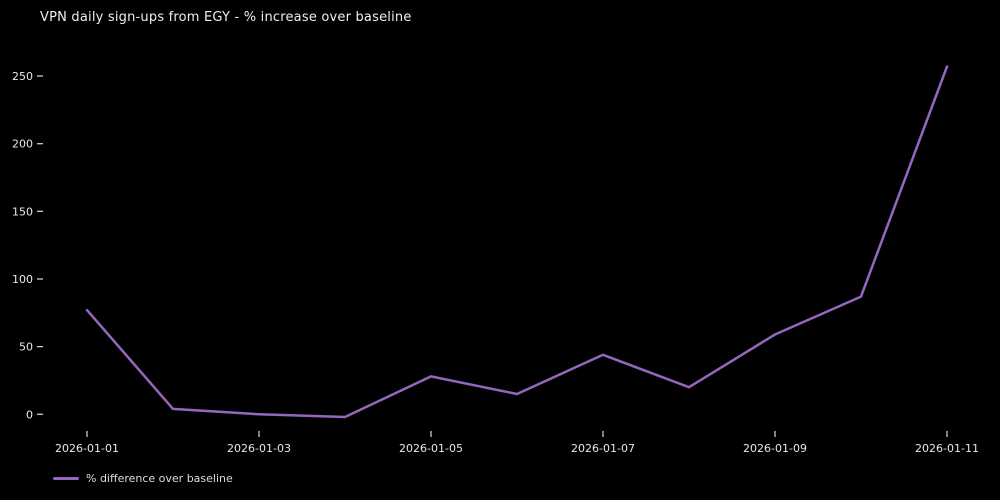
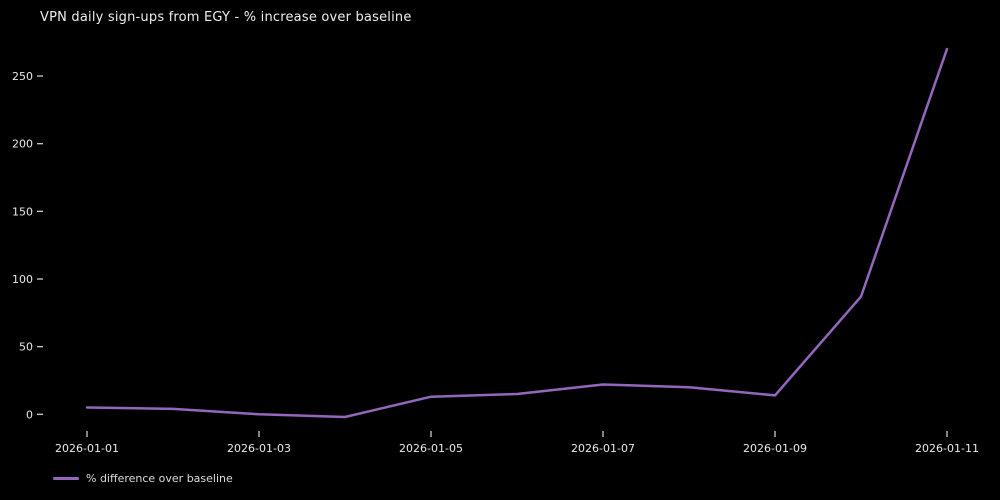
2026-01-01: 77 -> 5
2026-01-05: 28 -> 13
2026-01-07: 44 -> 22
2026-01-09: 59 -> 14
2026-01-11: 257 -> 270
